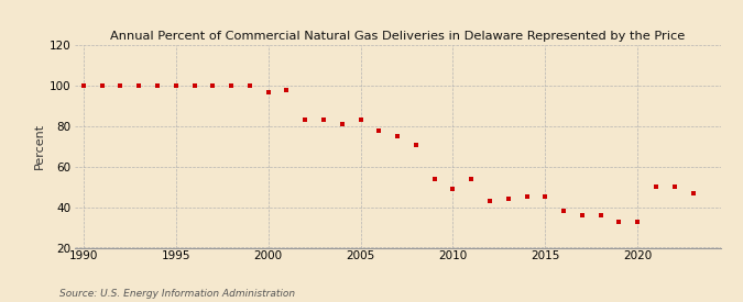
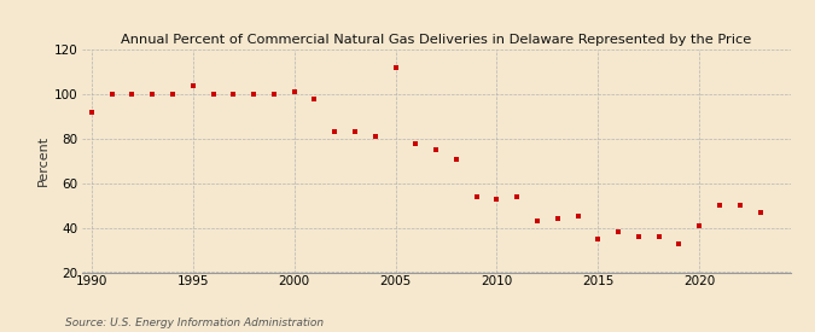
1990: 100 -> 92
1995: 100 -> 104
2000: 97 -> 101
2005: 83 -> 112
2010: 49 -> 53
2015: 45 -> 35
2020: 33 -> 41
